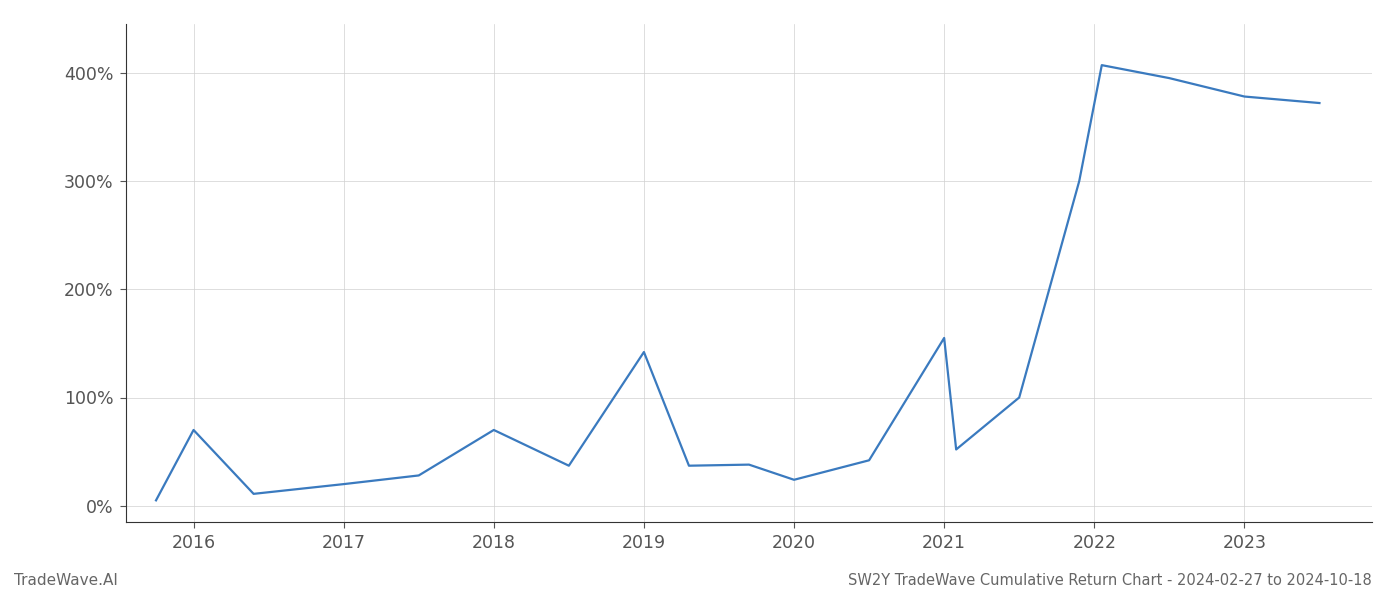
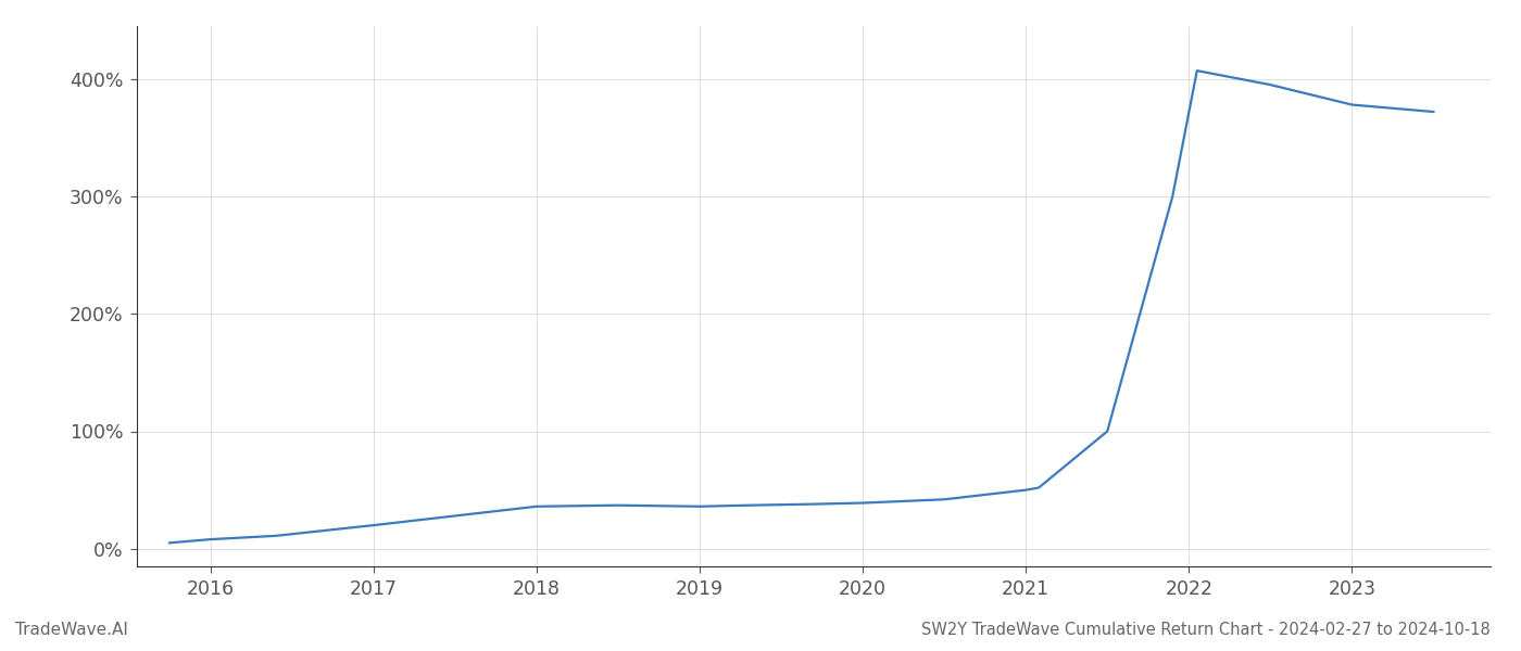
2016: 70% -> 8%
2018: 70% -> 36%
2019: 142% -> 36%
2020: 24% -> 39%
2021: 155% -> 50%
